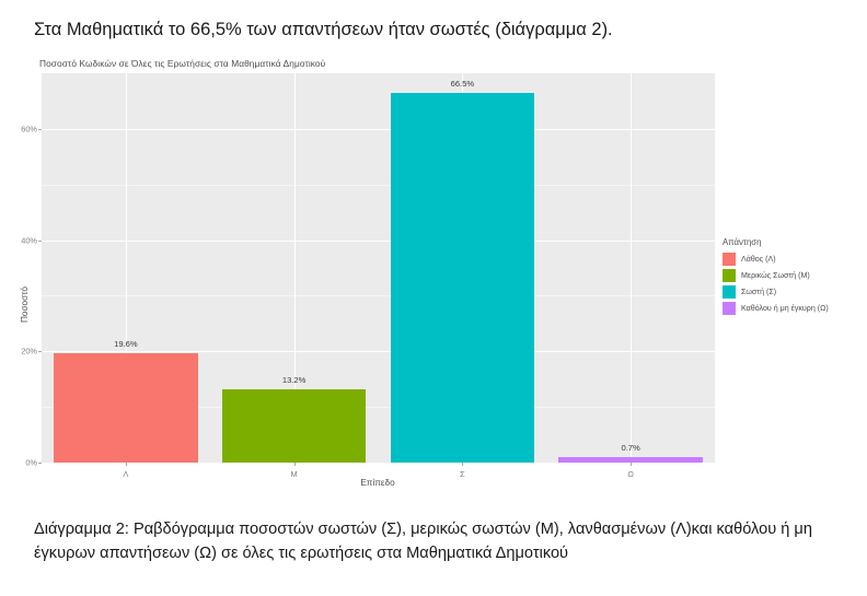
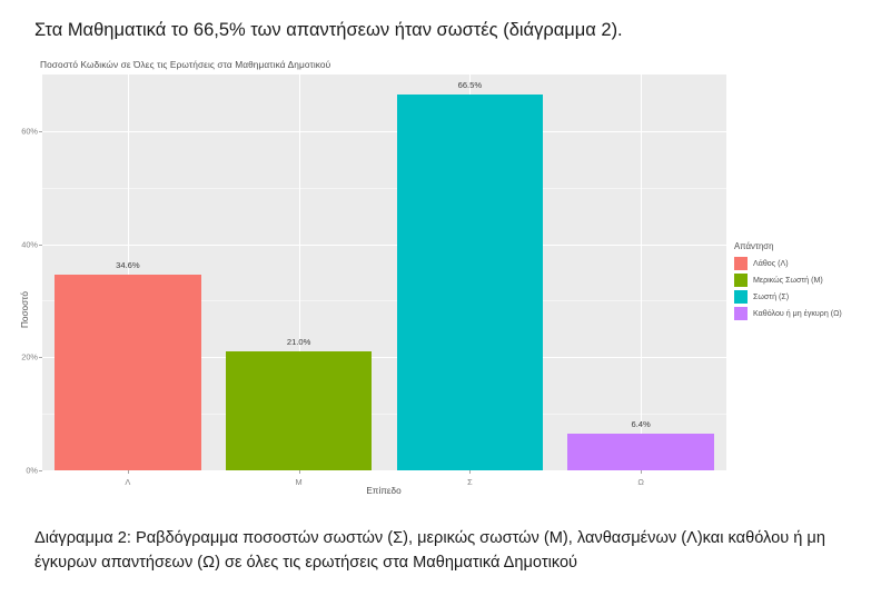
Λ: 19.6% -> 34.6%
Μ: 13.2% -> 21.0%
Ω: 0.7% -> 6.4%
